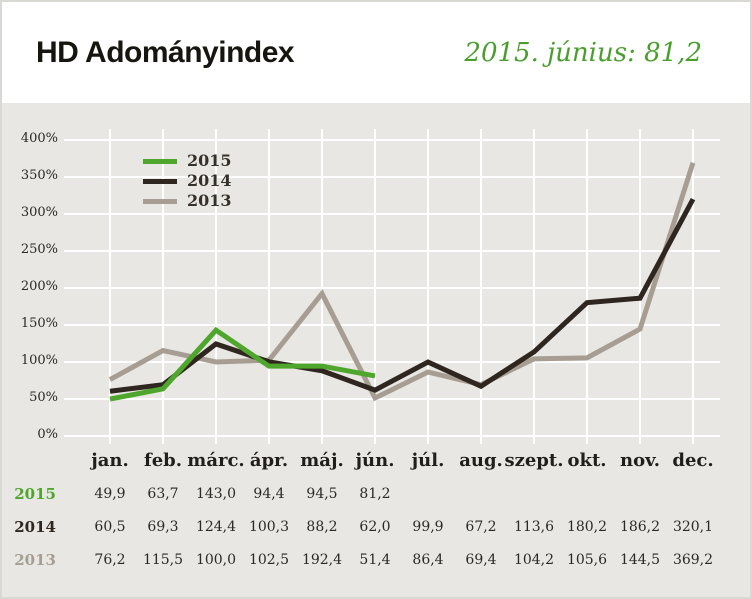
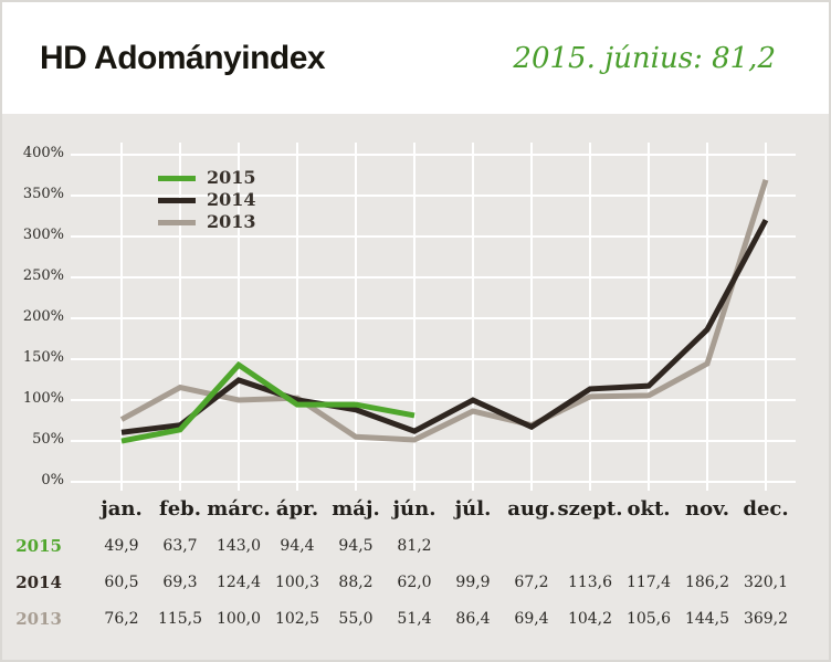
2013/máj.: 192,4 -> 55,0
2014/okt.: 180,2 -> 117,4
